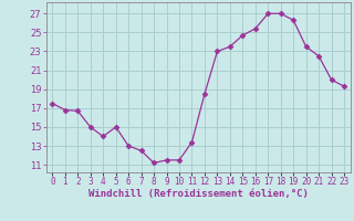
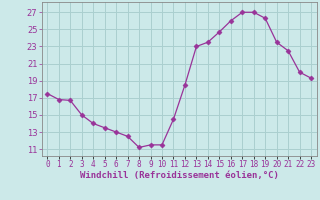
5: 15.0 -> 13.5
11: 13.4 -> 14.5
16: 25.4 -> 26.0
